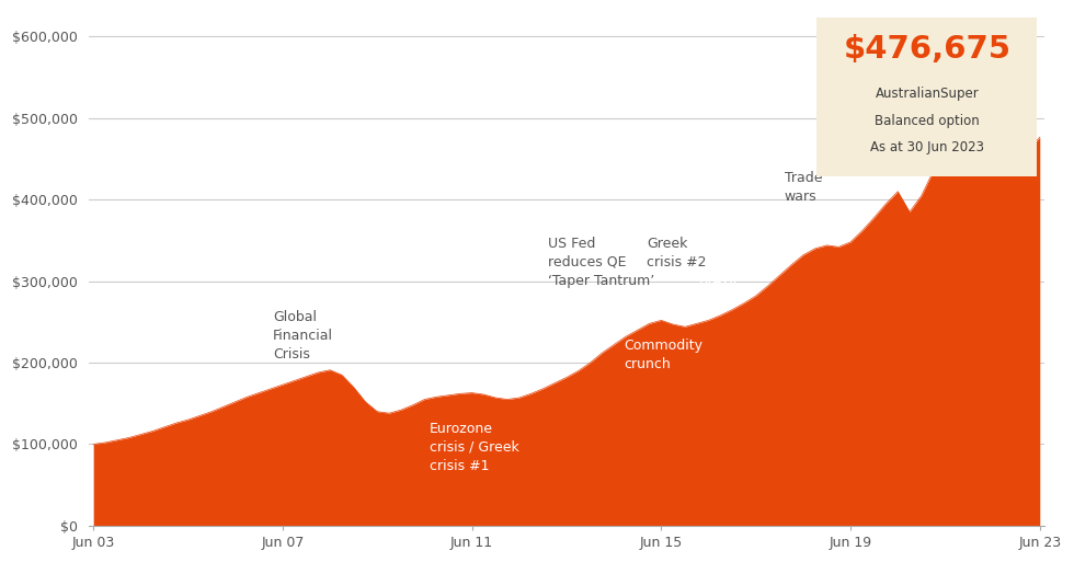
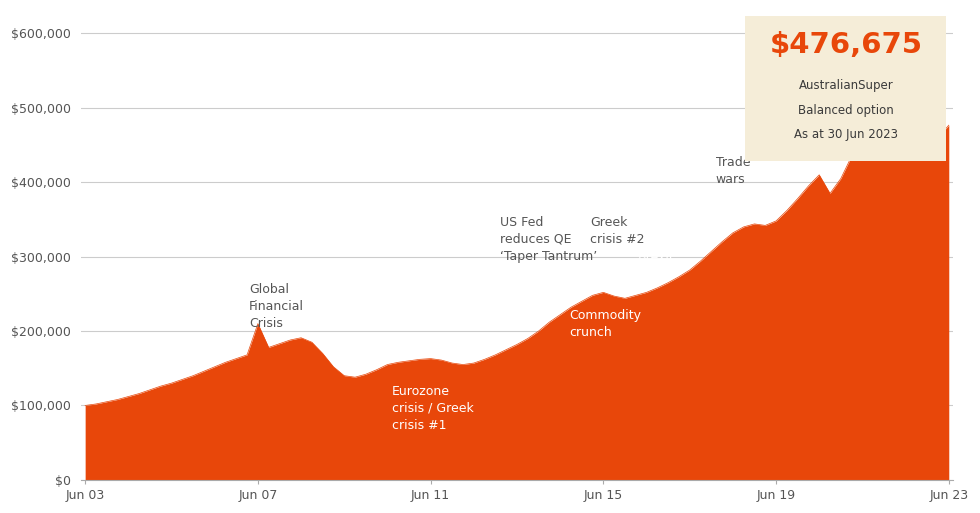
Jun 07: $173,000 -> $210,000
